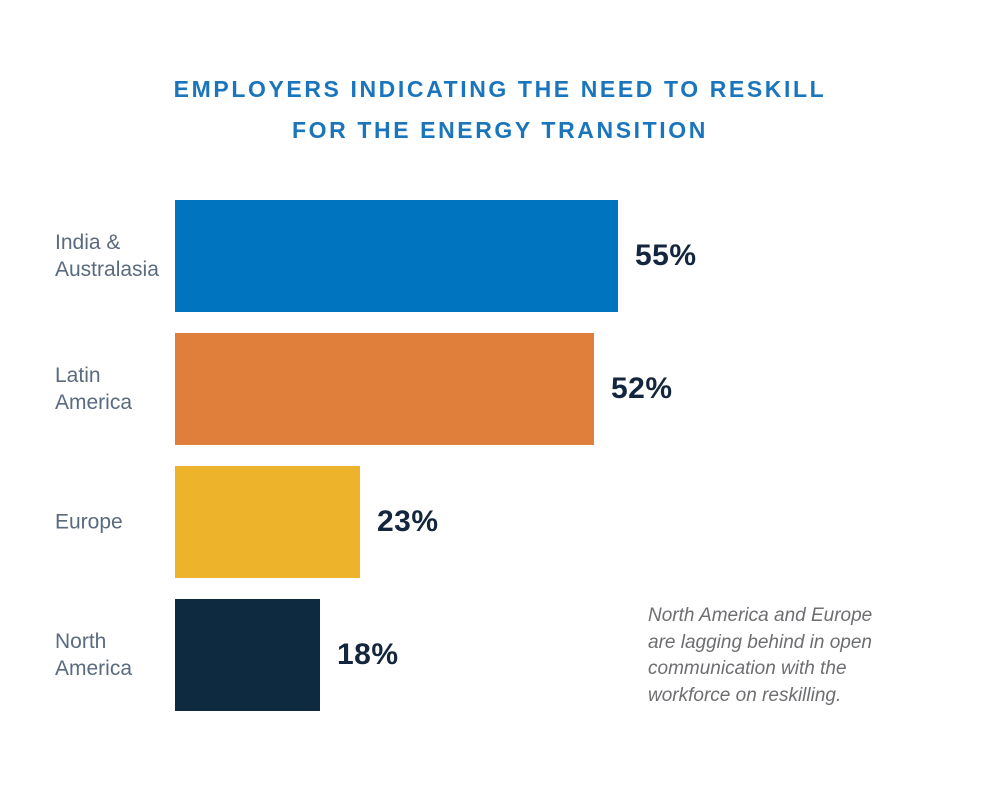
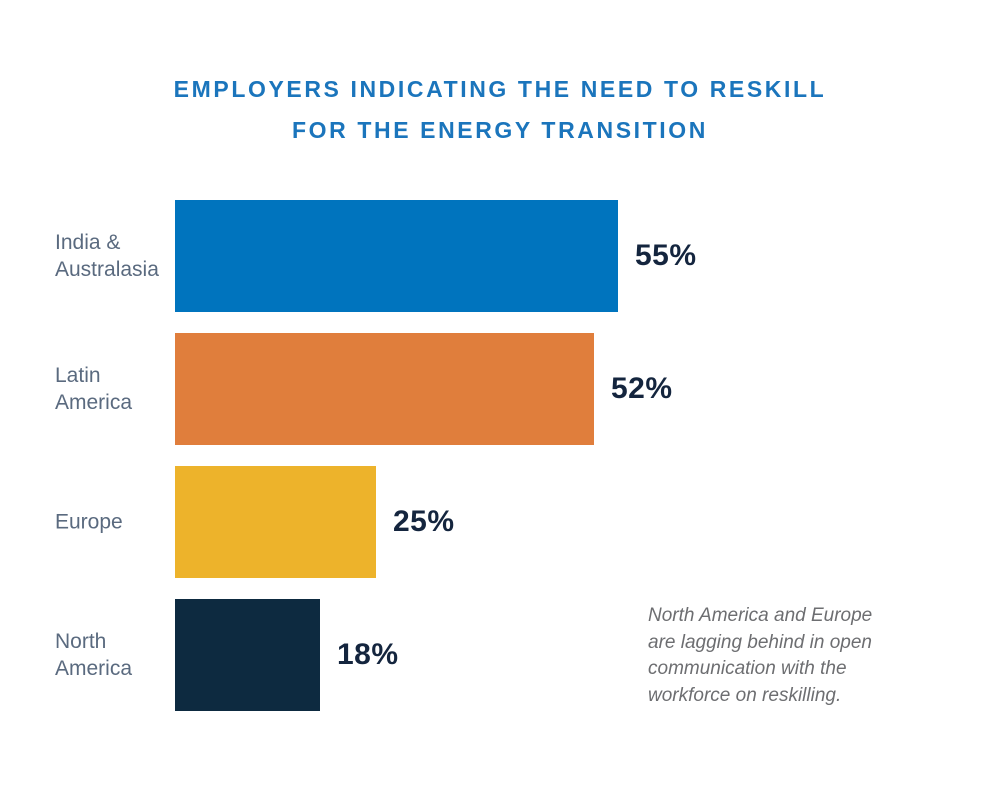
Europe: 23% -> 25%
